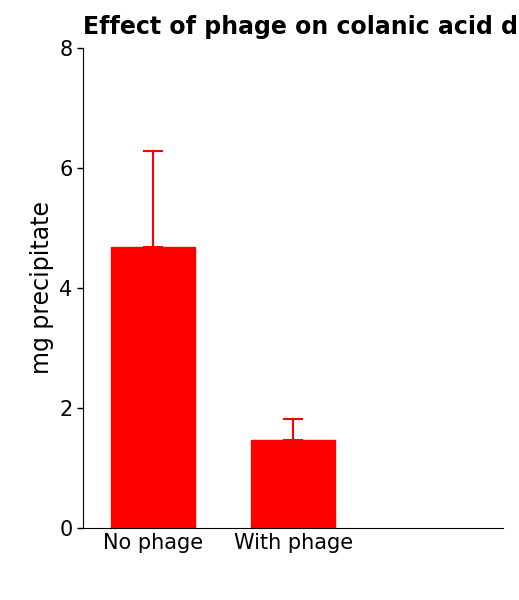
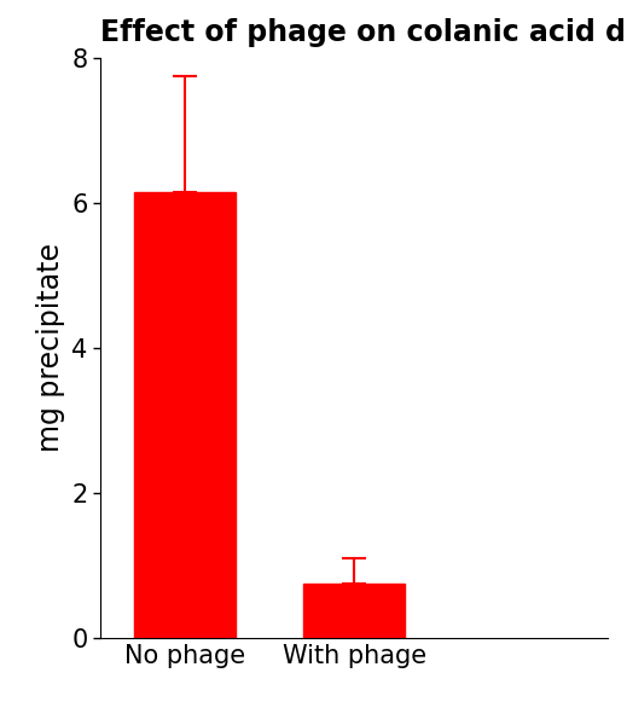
No phage: 4.68 -> 6.15
With phage: 1.46 -> 0.75
